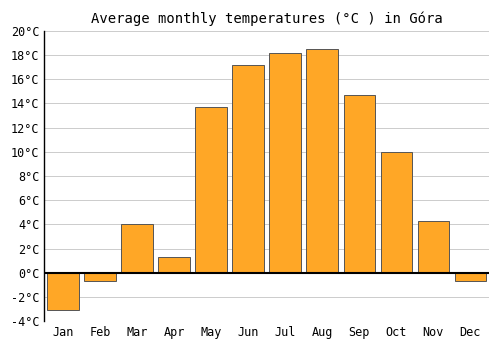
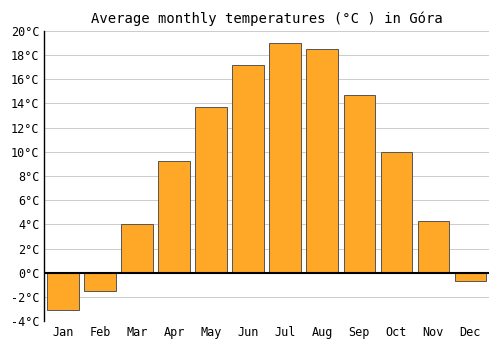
Feb: -0.7°C -> -1.5°C
Apr: 1.3°C -> 9.2°C
Jul: 18.2°C -> 19.0°C
